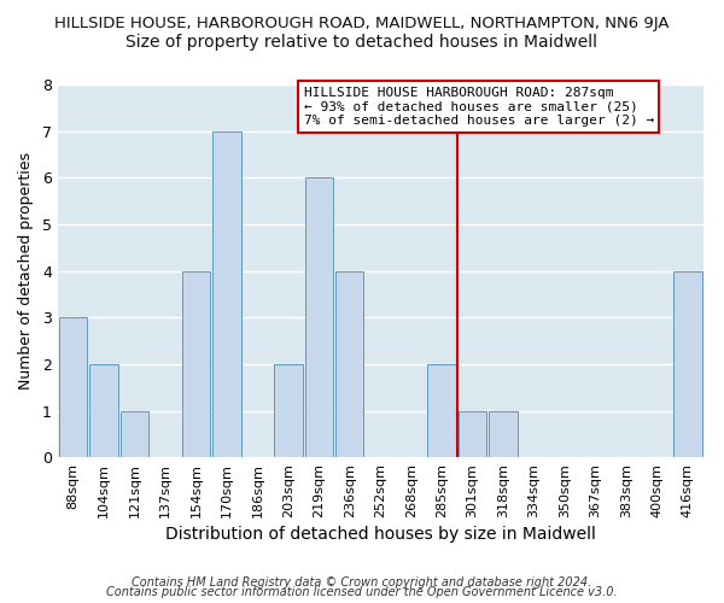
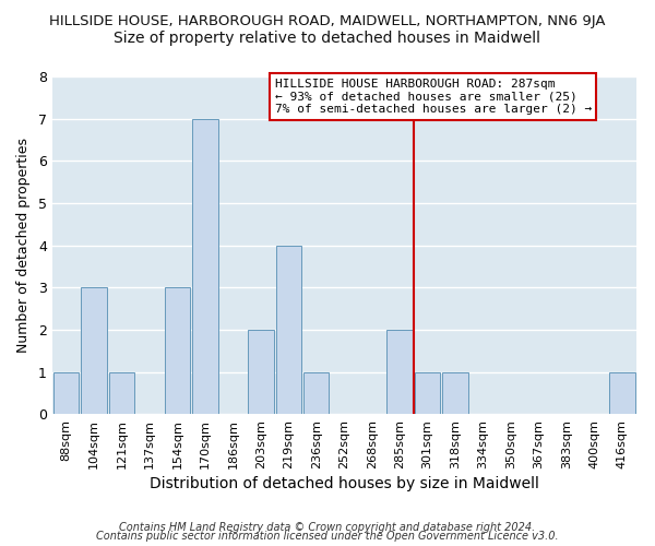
88sqm: 3 -> 1
104sqm: 2 -> 3
154sqm: 4 -> 3
219sqm: 6 -> 4
236sqm: 4 -> 1
416sqm: 4 -> 1
